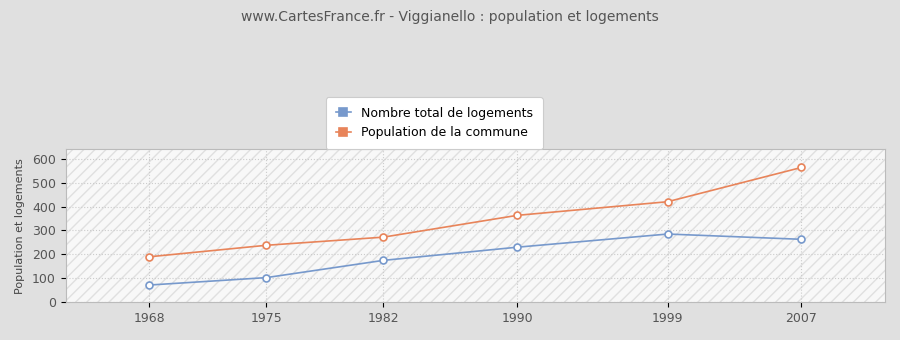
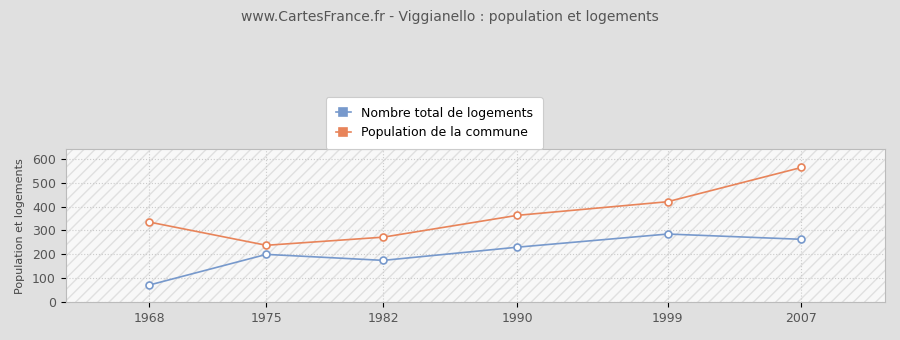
Population de la commune/1968: 190 -> 335
Nombre total de logements/1975: 103 -> 200
